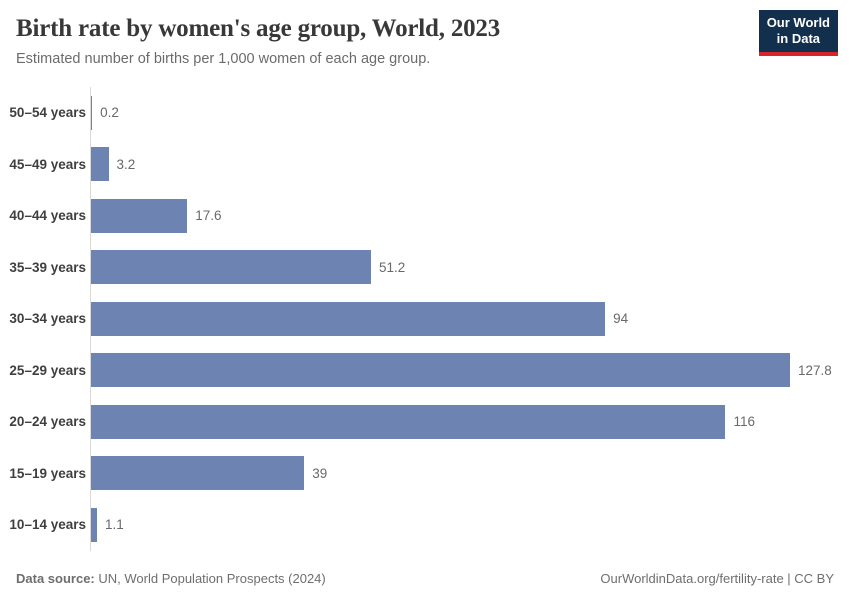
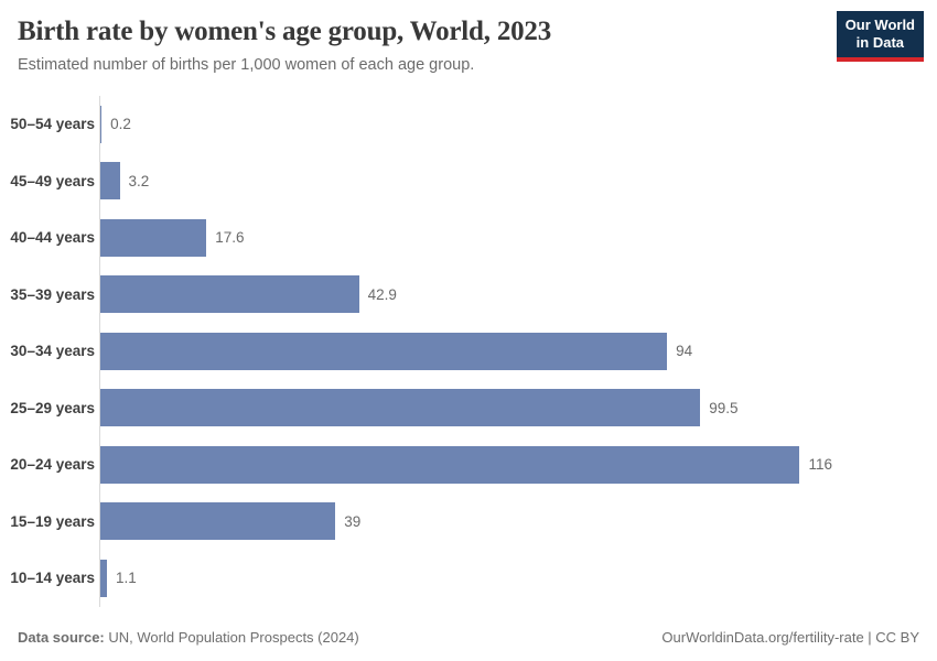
35–39 years: 51.2 -> 42.9
25–29 years: 127.8 -> 99.5
